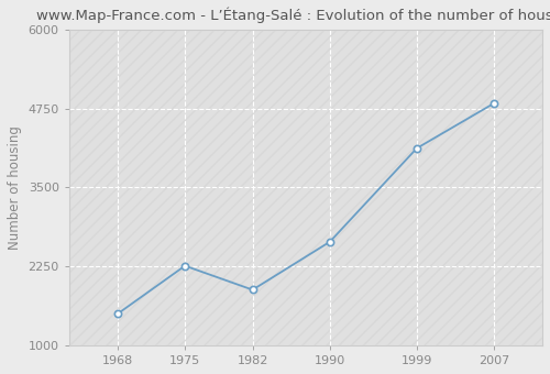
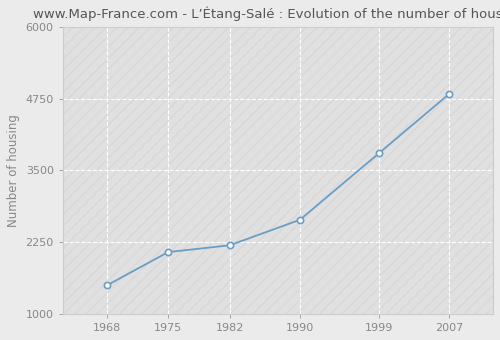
1975: 2260 -> 2080
1982: 1880 -> 2200
1999: 4120 -> 3800
